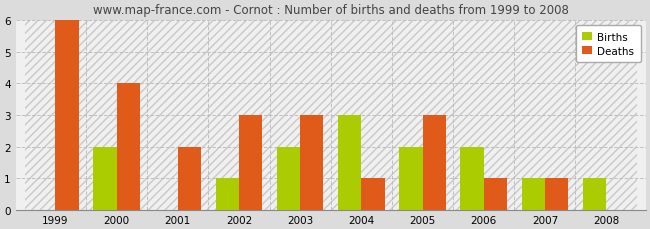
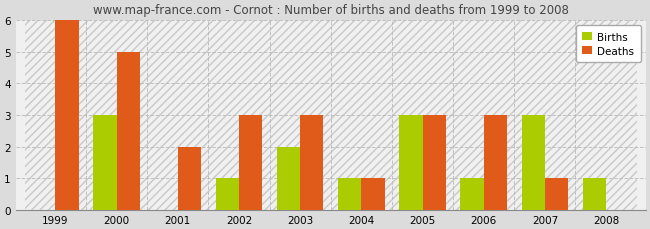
Births/2000: 2 -> 3
Deaths/2000: 4 -> 5
Births/2004: 3 -> 1
Births/2005: 2 -> 3
Births/2006: 2 -> 1
Deaths/2006: 1 -> 3
Births/2007: 1 -> 3
